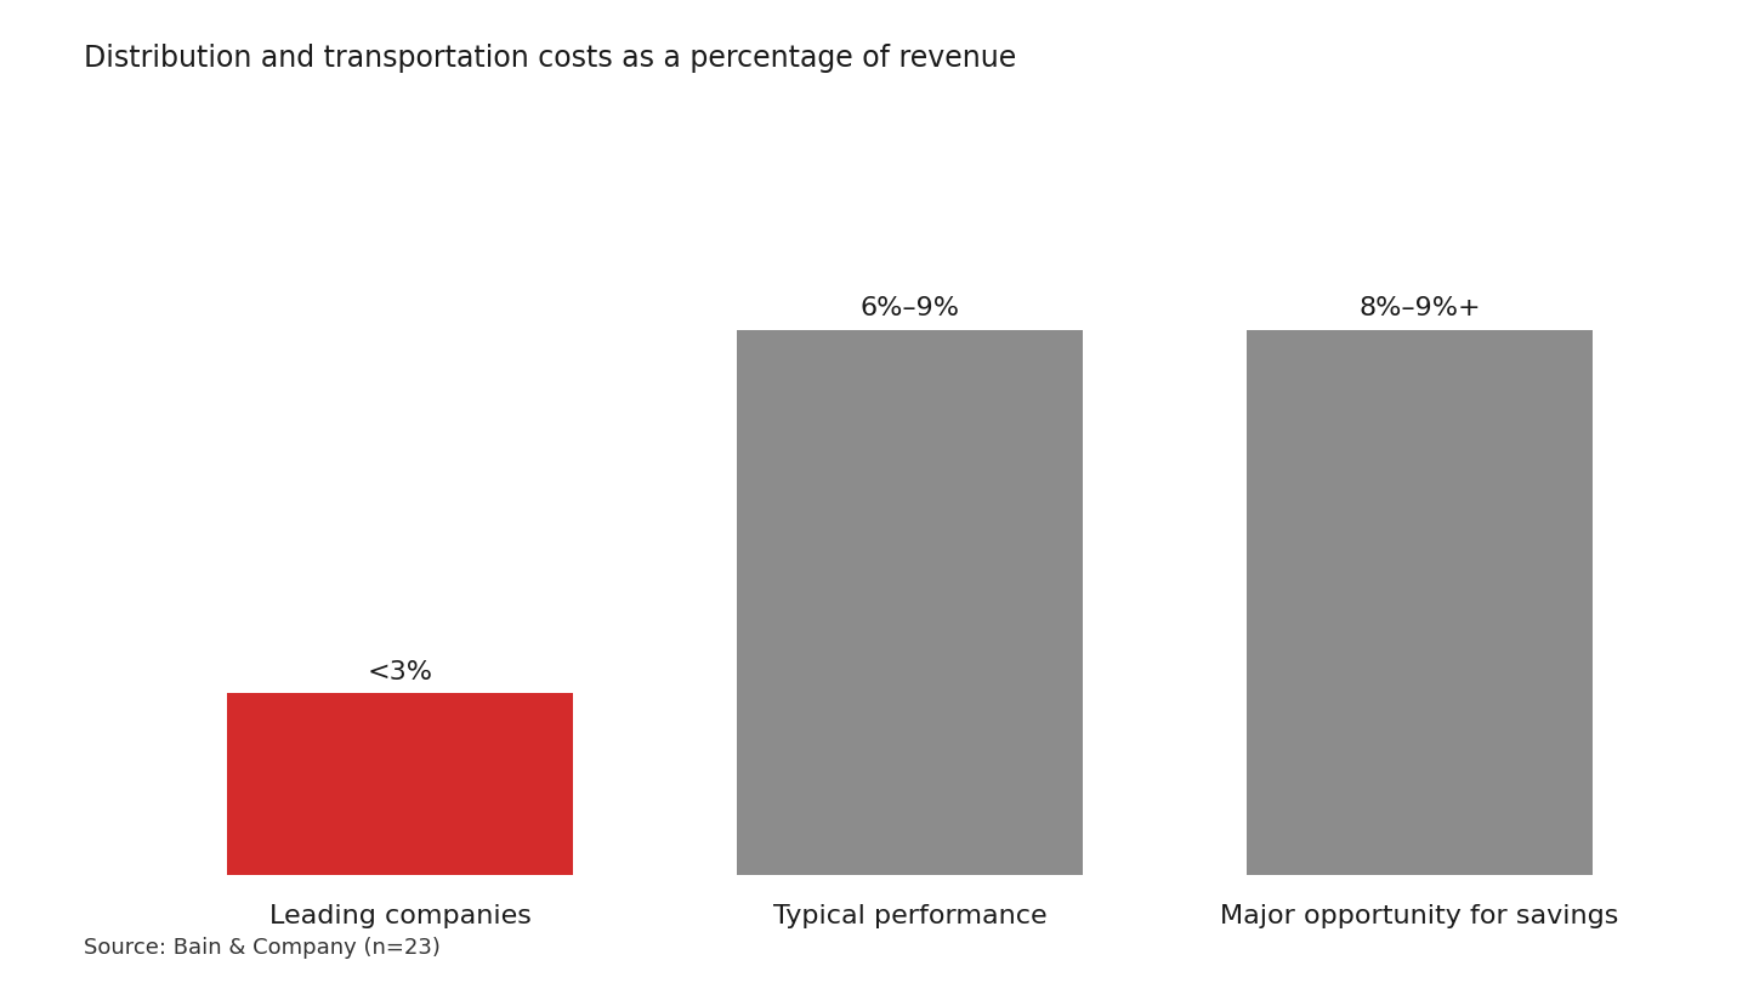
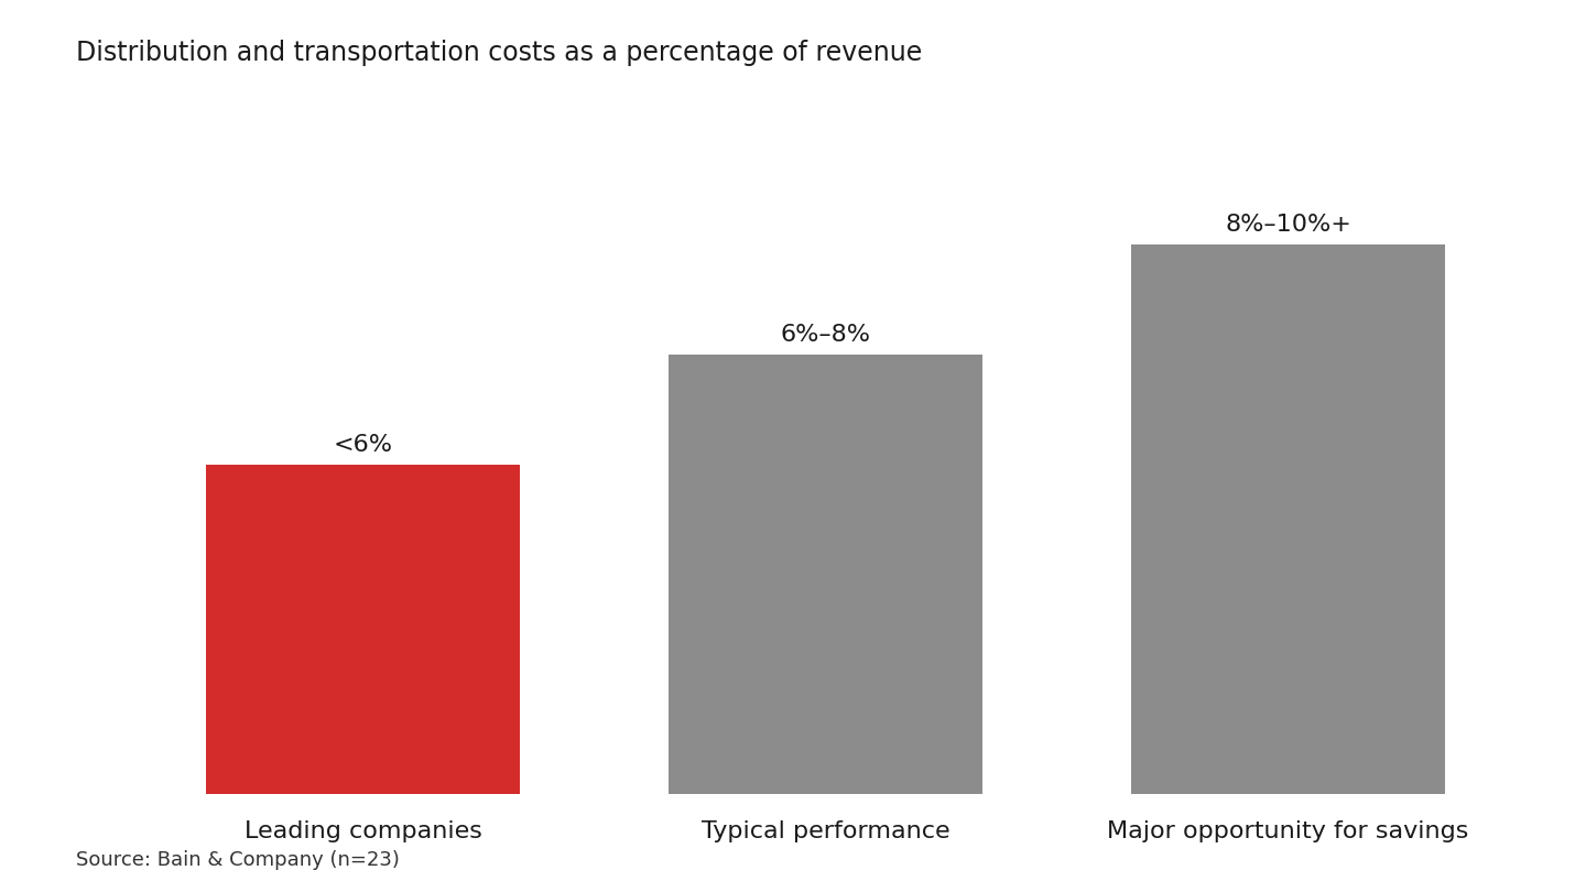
Leading companies: <3% -> <6%
Typical performance: 9 -> 8
Major opportunity for savings: 9 -> 10
